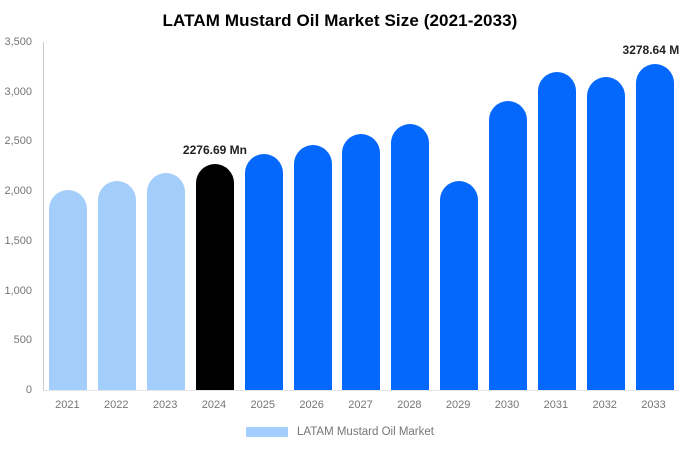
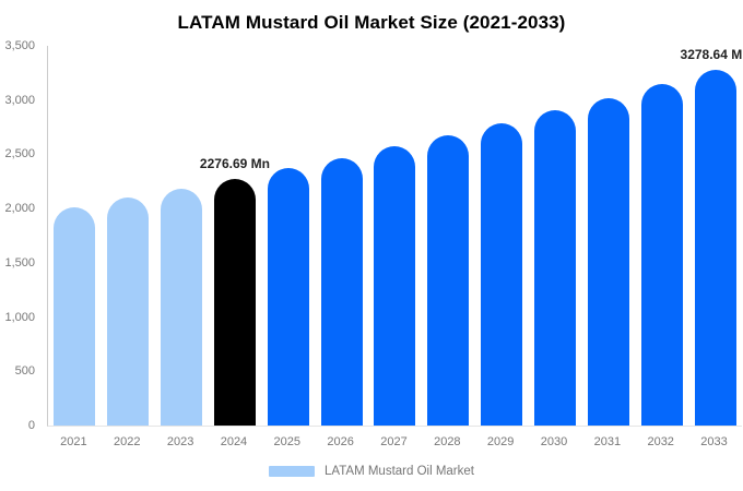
2029: 2100 -> 2800
2031: 3200 -> 3000
